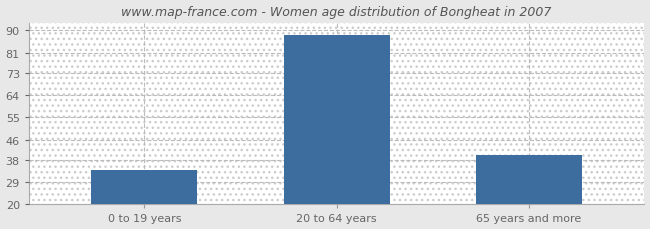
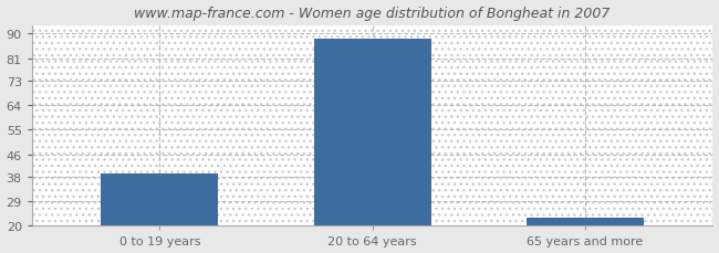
0 to 19 years: 34 -> 39
65 years and more: 40 -> 23
